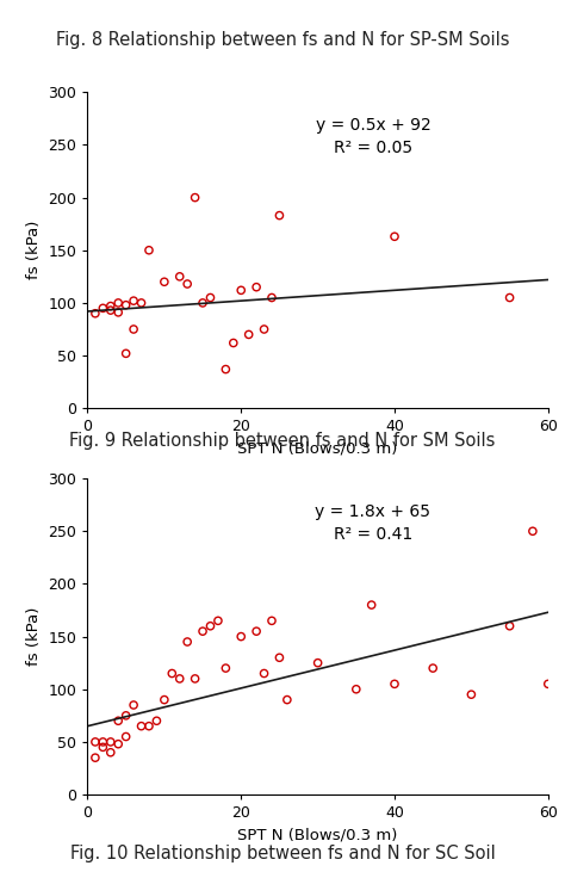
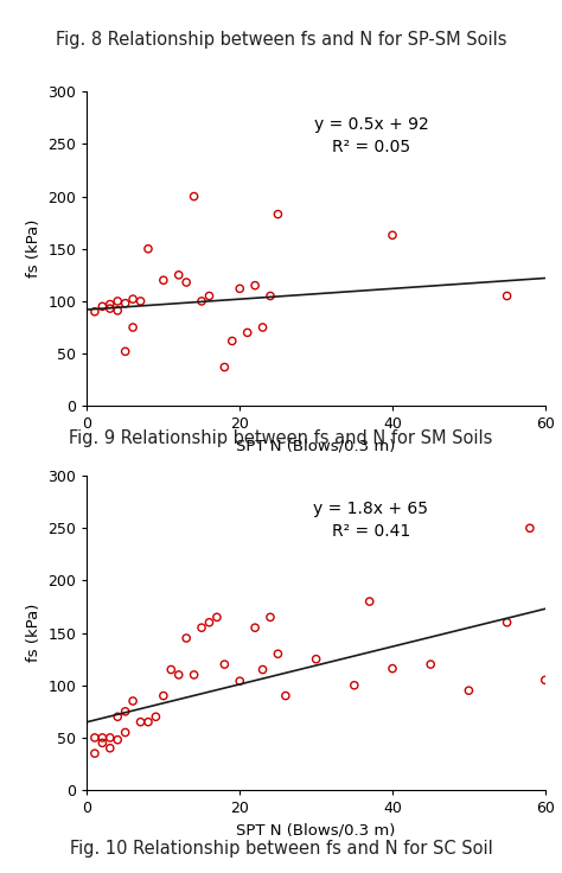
20: 150 -> 104
40: 105 -> 116
